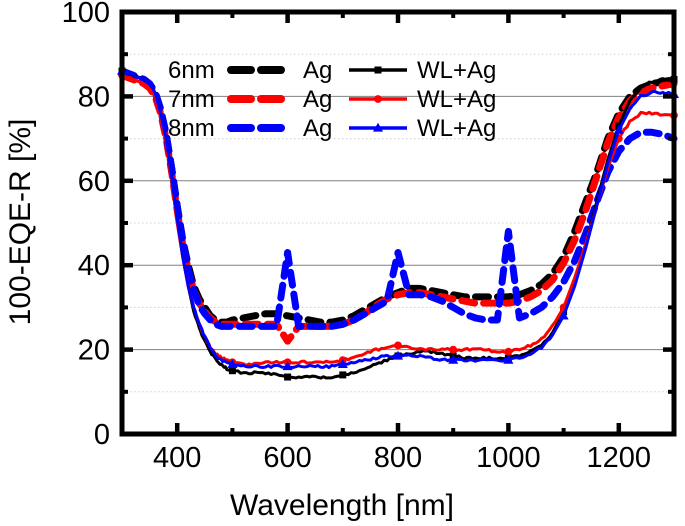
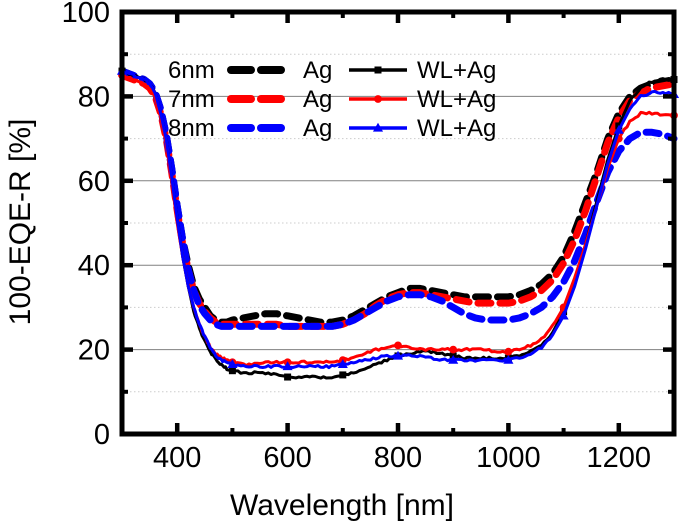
7nm Ag/600: 22 -> 26
8nm Ag/600: 43 -> 26
8nm Ag/800: 43 -> 32
8nm Ag/1000: 48 -> 27
